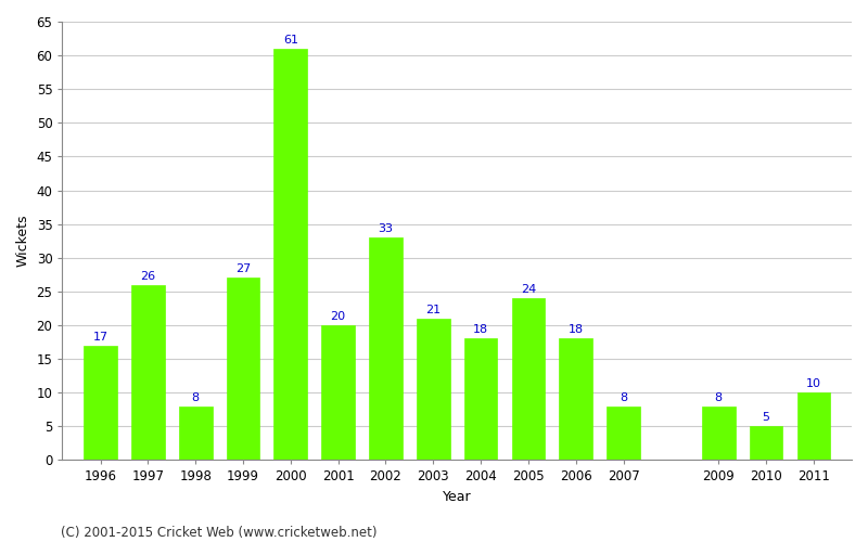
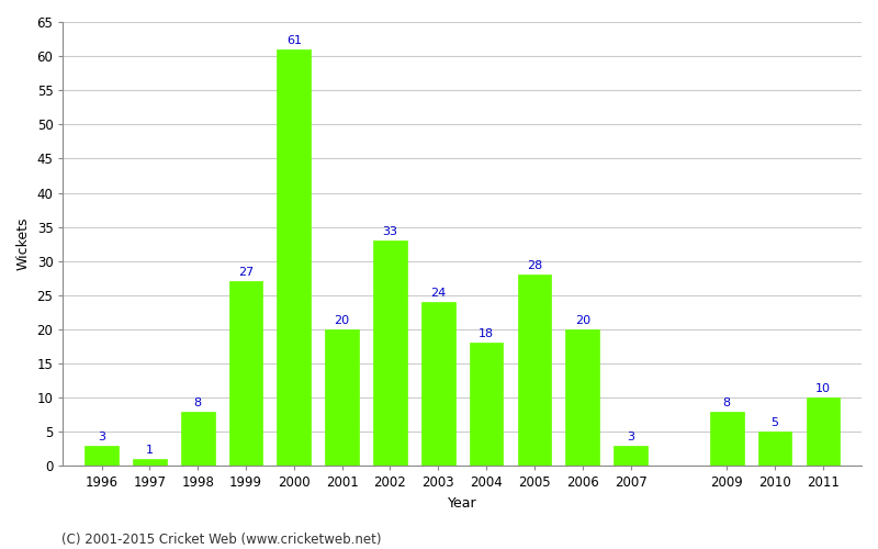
1996: 17 -> 3
1997: 26 -> 1
2003: 21 -> 24
2005: 24 -> 28
2006: 18 -> 20
2007: 8 -> 3
